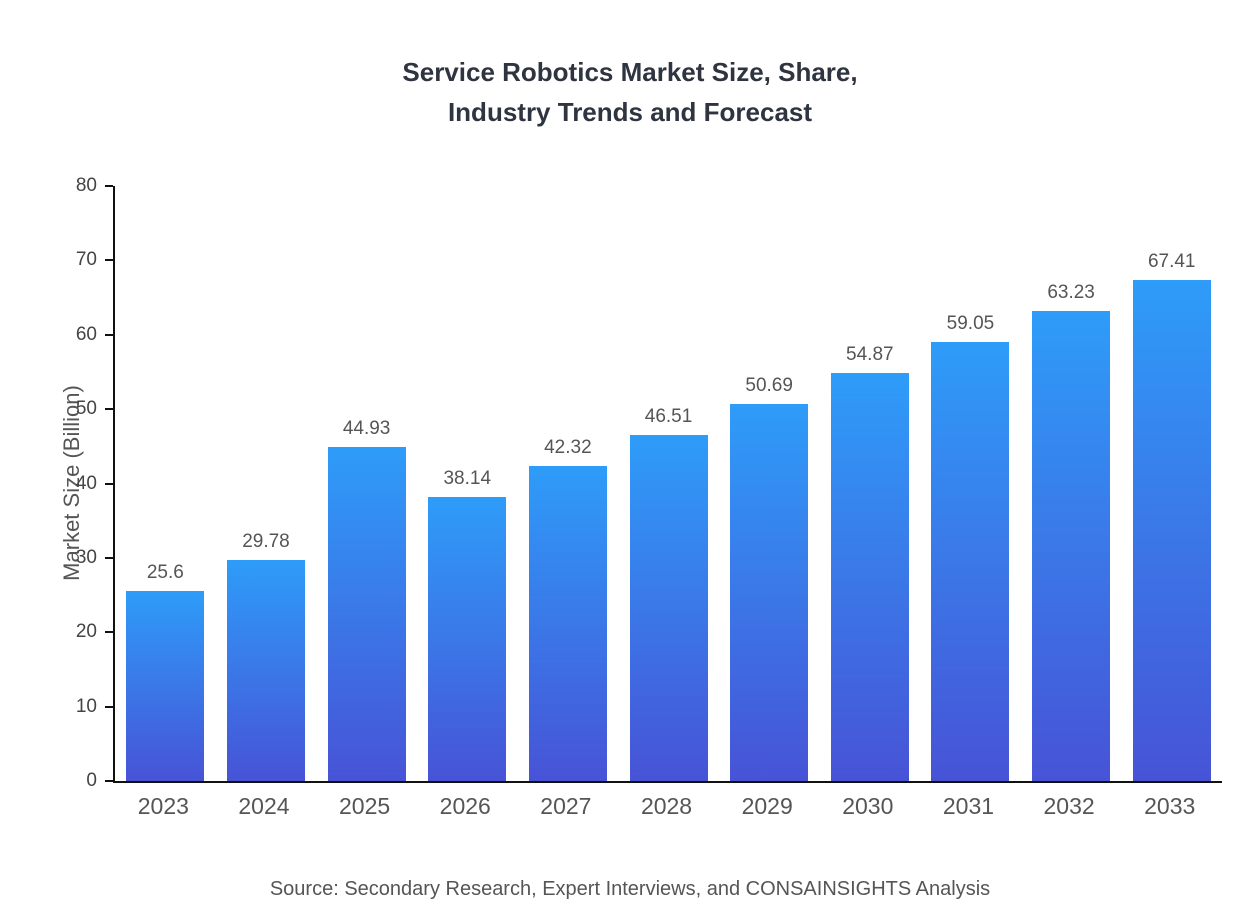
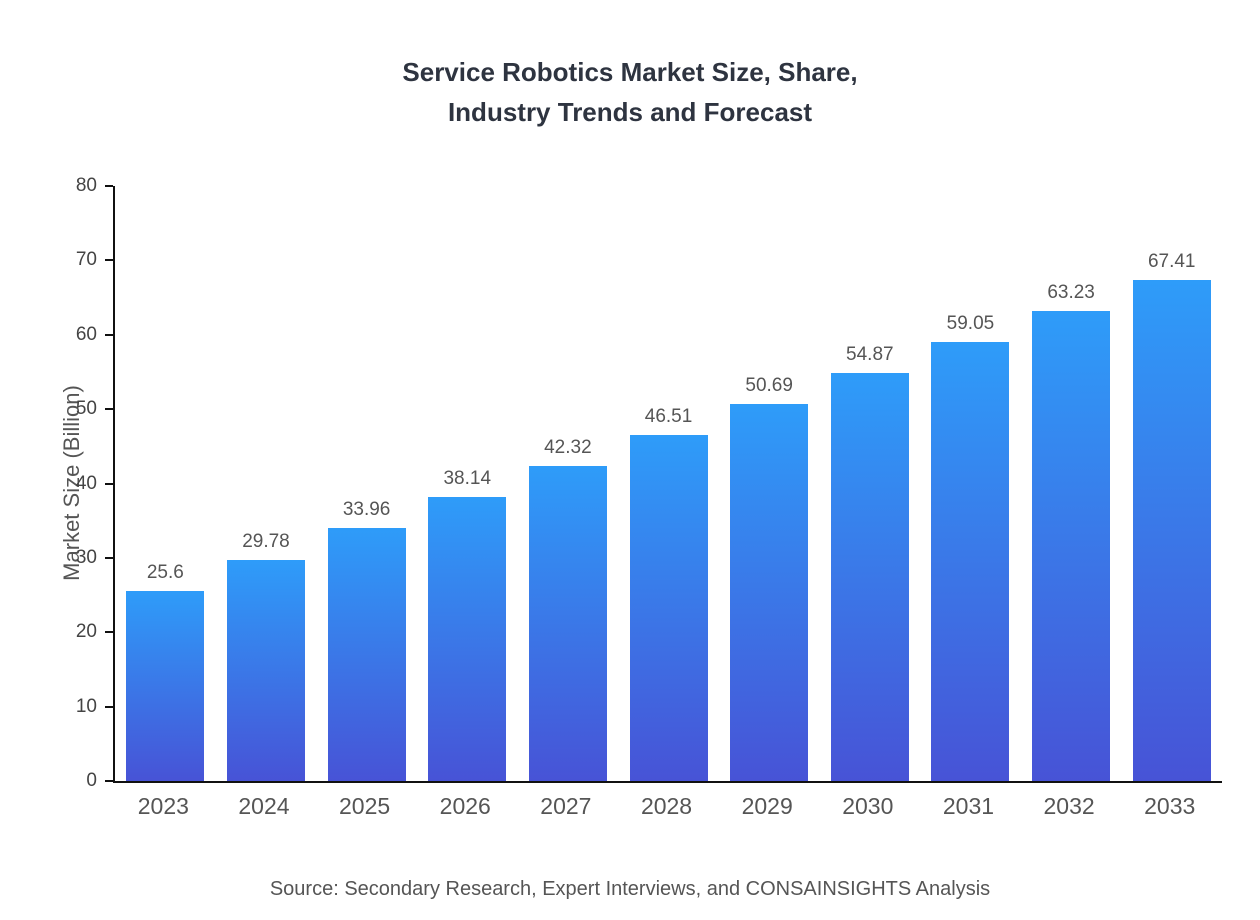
2025: 44.93 -> 33.96
